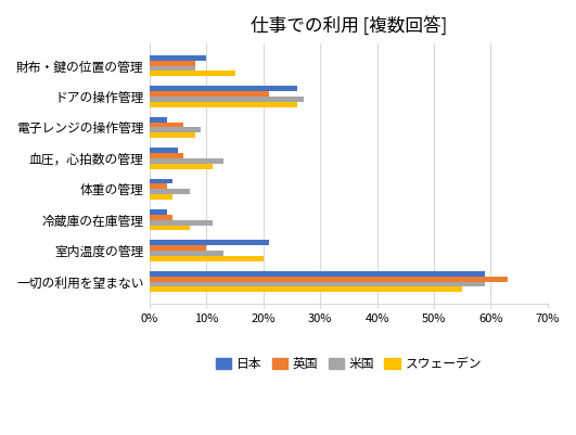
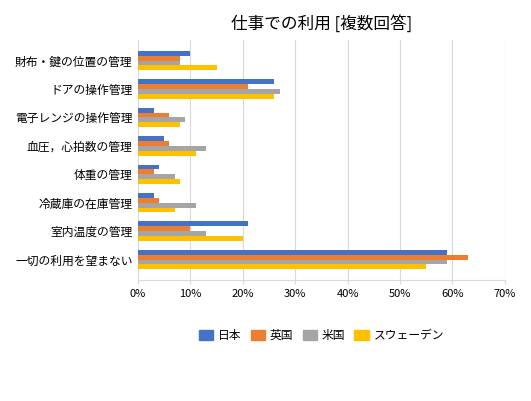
スウェーデン/体重の管理: 4% -> 8%
